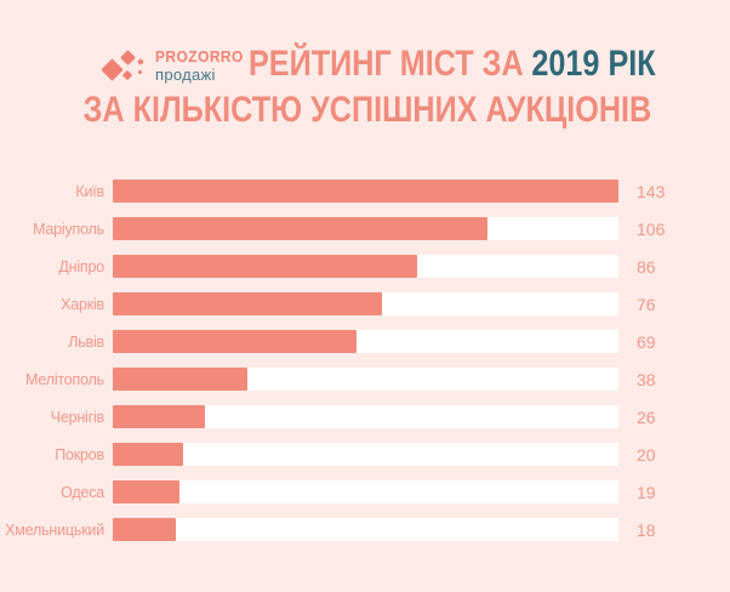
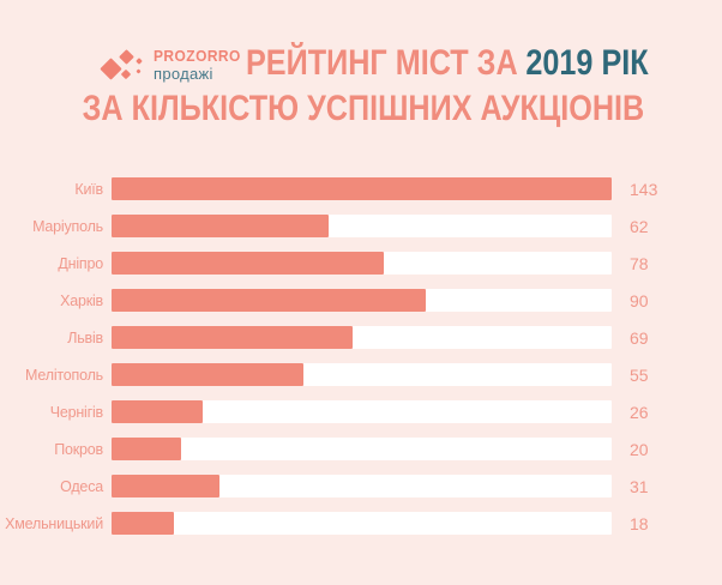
Маріуполь: 106 -> 62
Дніпро: 86 -> 78
Харків: 76 -> 90
Мелітополь: 38 -> 55
Одеса: 19 -> 31
